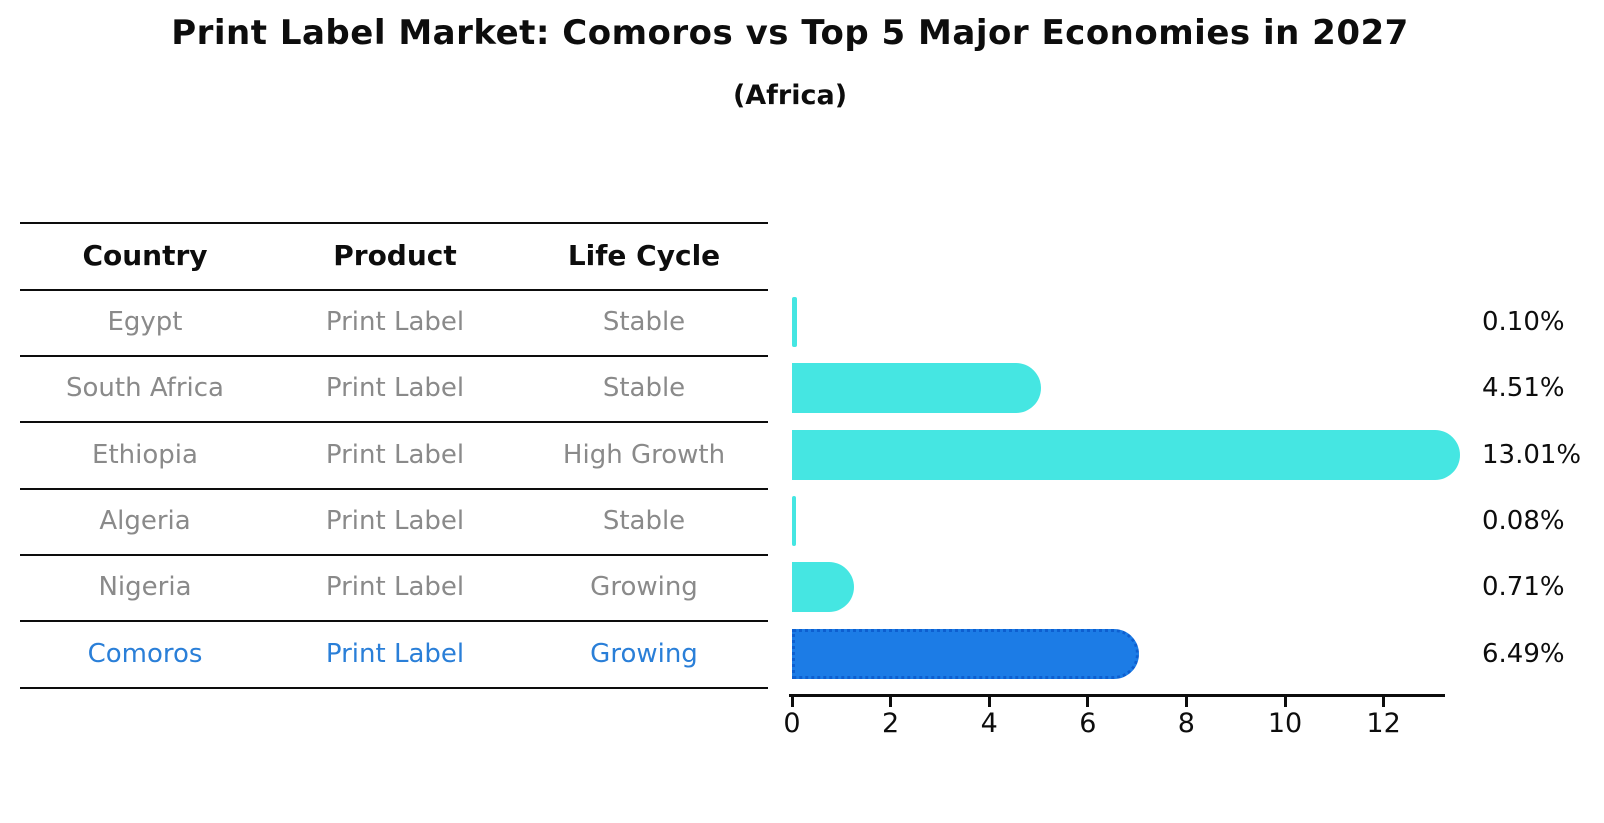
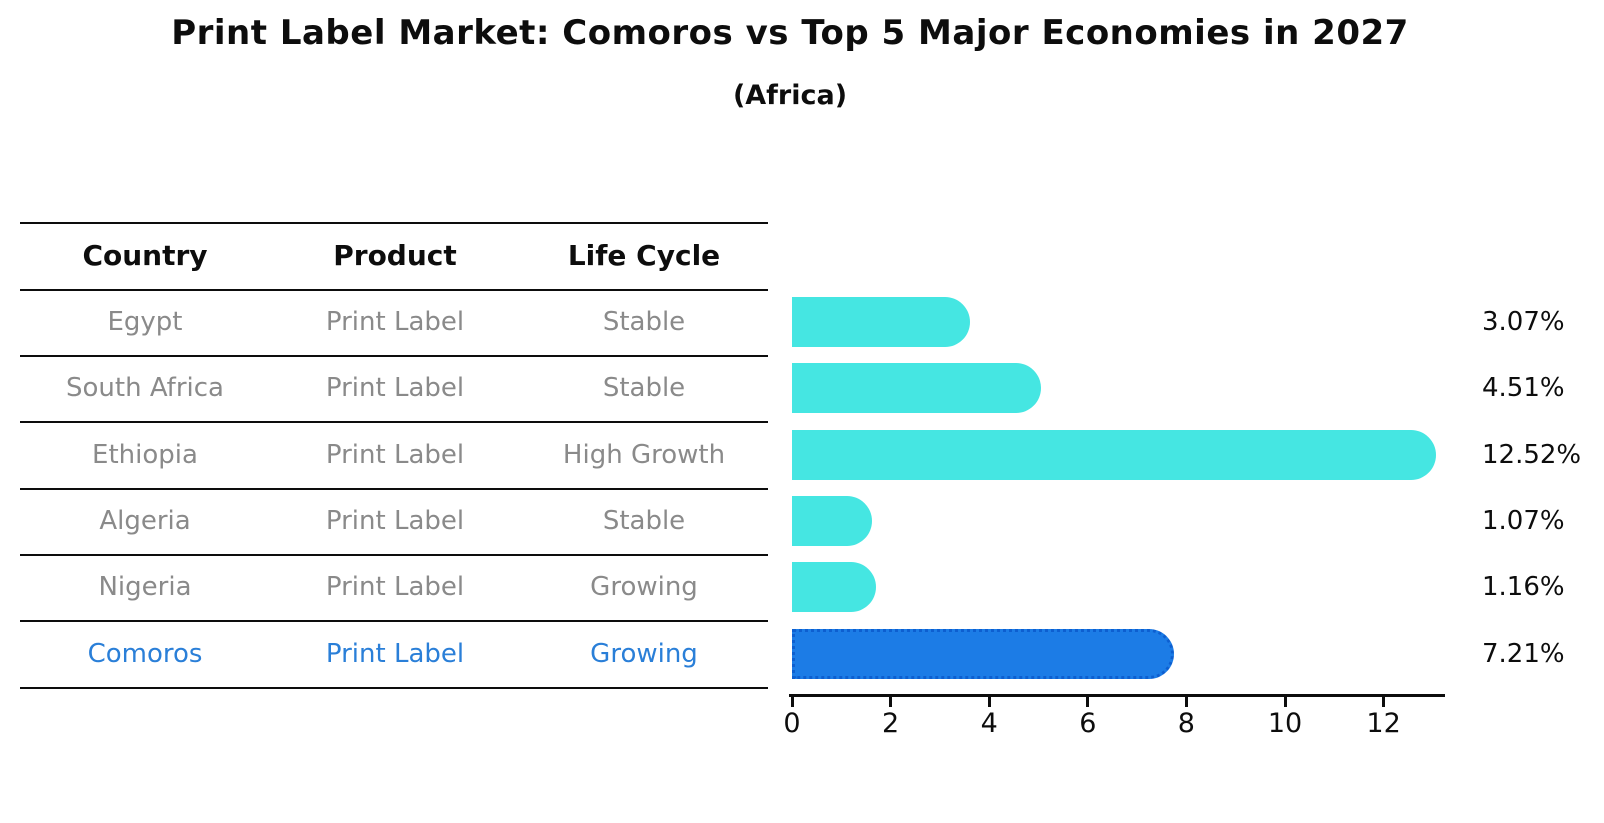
Egypt: 0.10% -> 3.07%
Ethiopia: 13.01% -> 12.52%
Algeria: 0.08% -> 1.07%
Nigeria: 0.71% -> 1.16%
Comoros: 6.49% -> 7.21%
